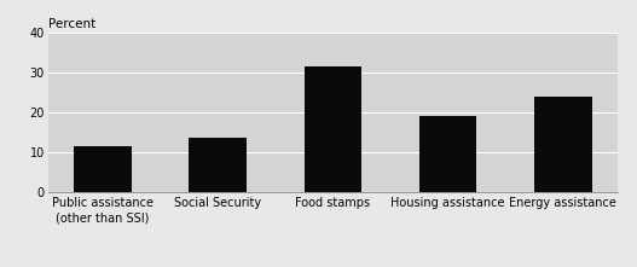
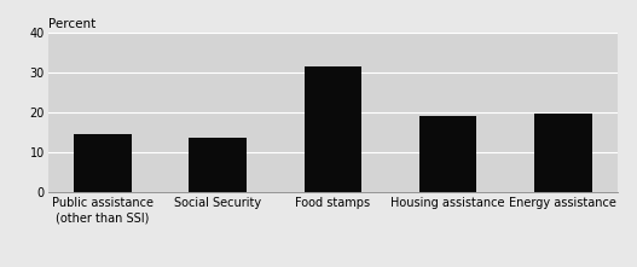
Public assistance (other than SSI): 11.5 -> 14.5
Energy assistance: 24.0 -> 19.7
